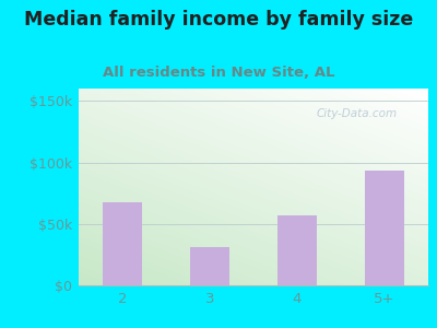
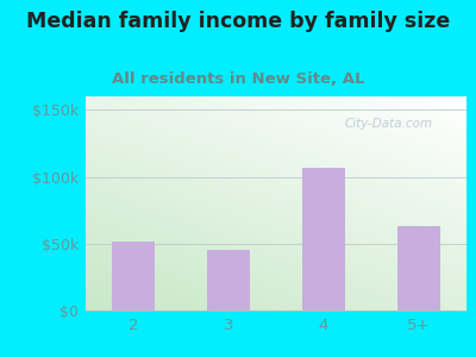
2: $68k -> $52k
3: $31k -> $45k
4: $57k -> $107k
5+: $93k -> $63k
